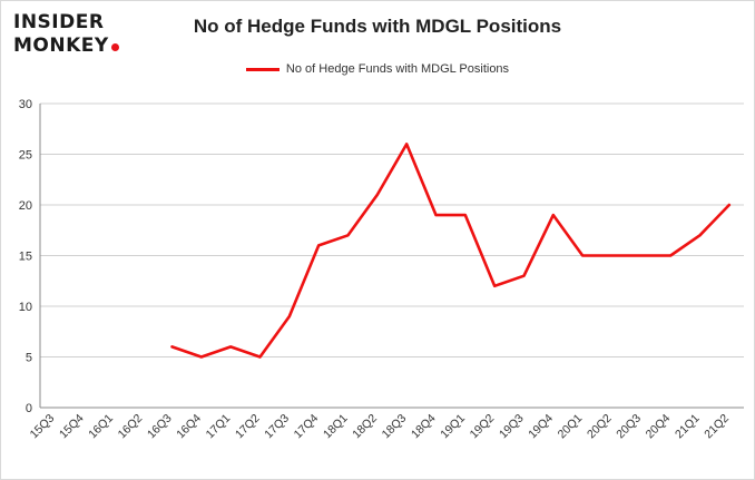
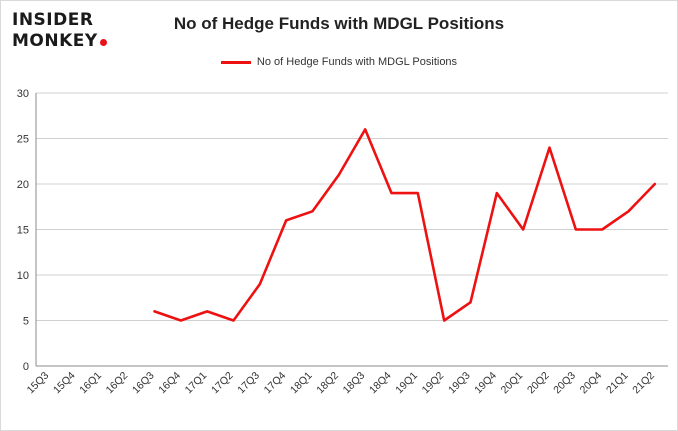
19Q2: 12 -> 5
19Q3: 13 -> 7
20Q2: 15 -> 24
